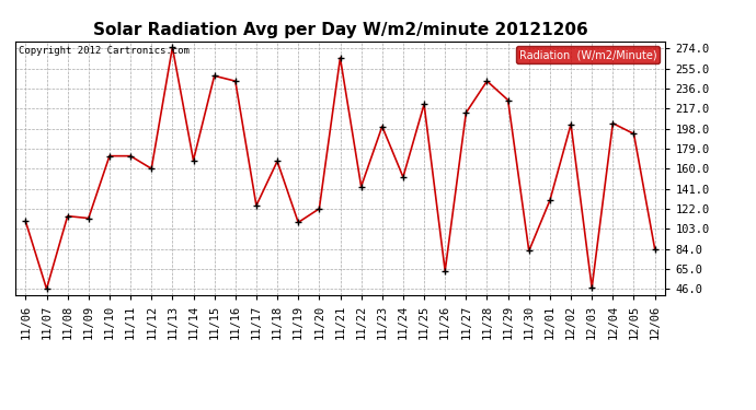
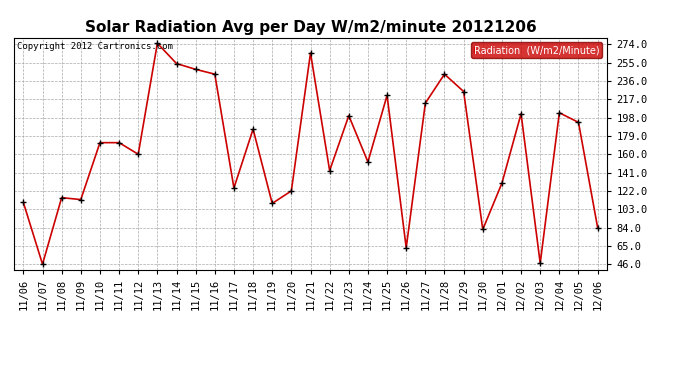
11/14: 168 -> 254
11/18: 167 -> 186
